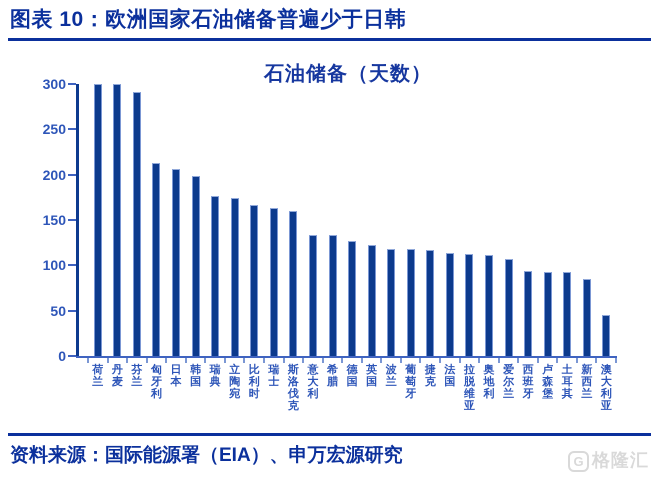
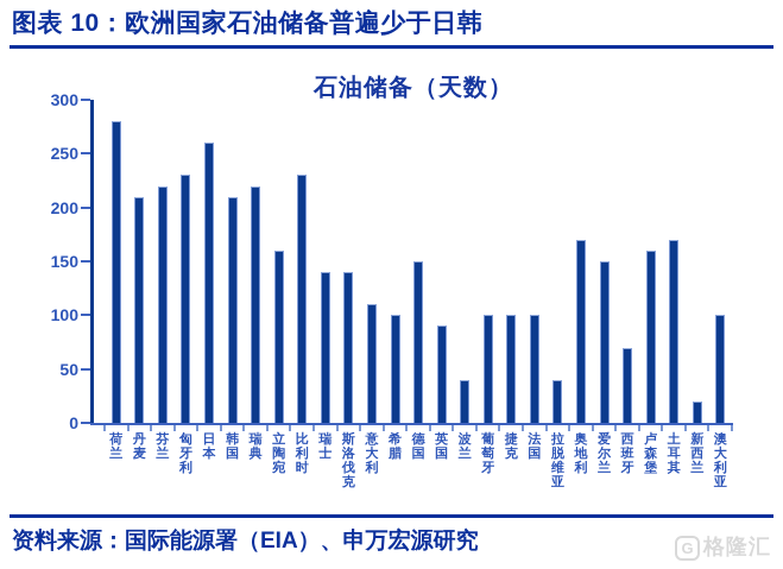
荷兰: 300 -> 280
丹麦: 300 -> 210
芬兰: 290 -> 220
匈牙利: 210 -> 230
日本: 210 -> 260
韩国: 200 -> 210
瑞典: 180 -> 220
立陶宛: 170 -> 160
比利时: 170 -> 230
瑞士: 160 -> 140
斯洛伐克: 160 -> 140
意大利: 130 -> 110
希腊: 130 -> 100
德国: 130 -> 150
英国: 120 -> 90
波兰: 120 -> 40
葡萄牙: 120 -> 100
捷克: 120 -> 100
法国: 110 -> 100
拉脱维亚: 110 -> 40
奥地利: 110 -> 170
爱尔兰: 110 -> 150
西班牙: 90 -> 70
卢森堡: 90 -> 160
土耳其: 90 -> 170
新西兰: 80 -> 20
澳大利亚: 40 -> 100
